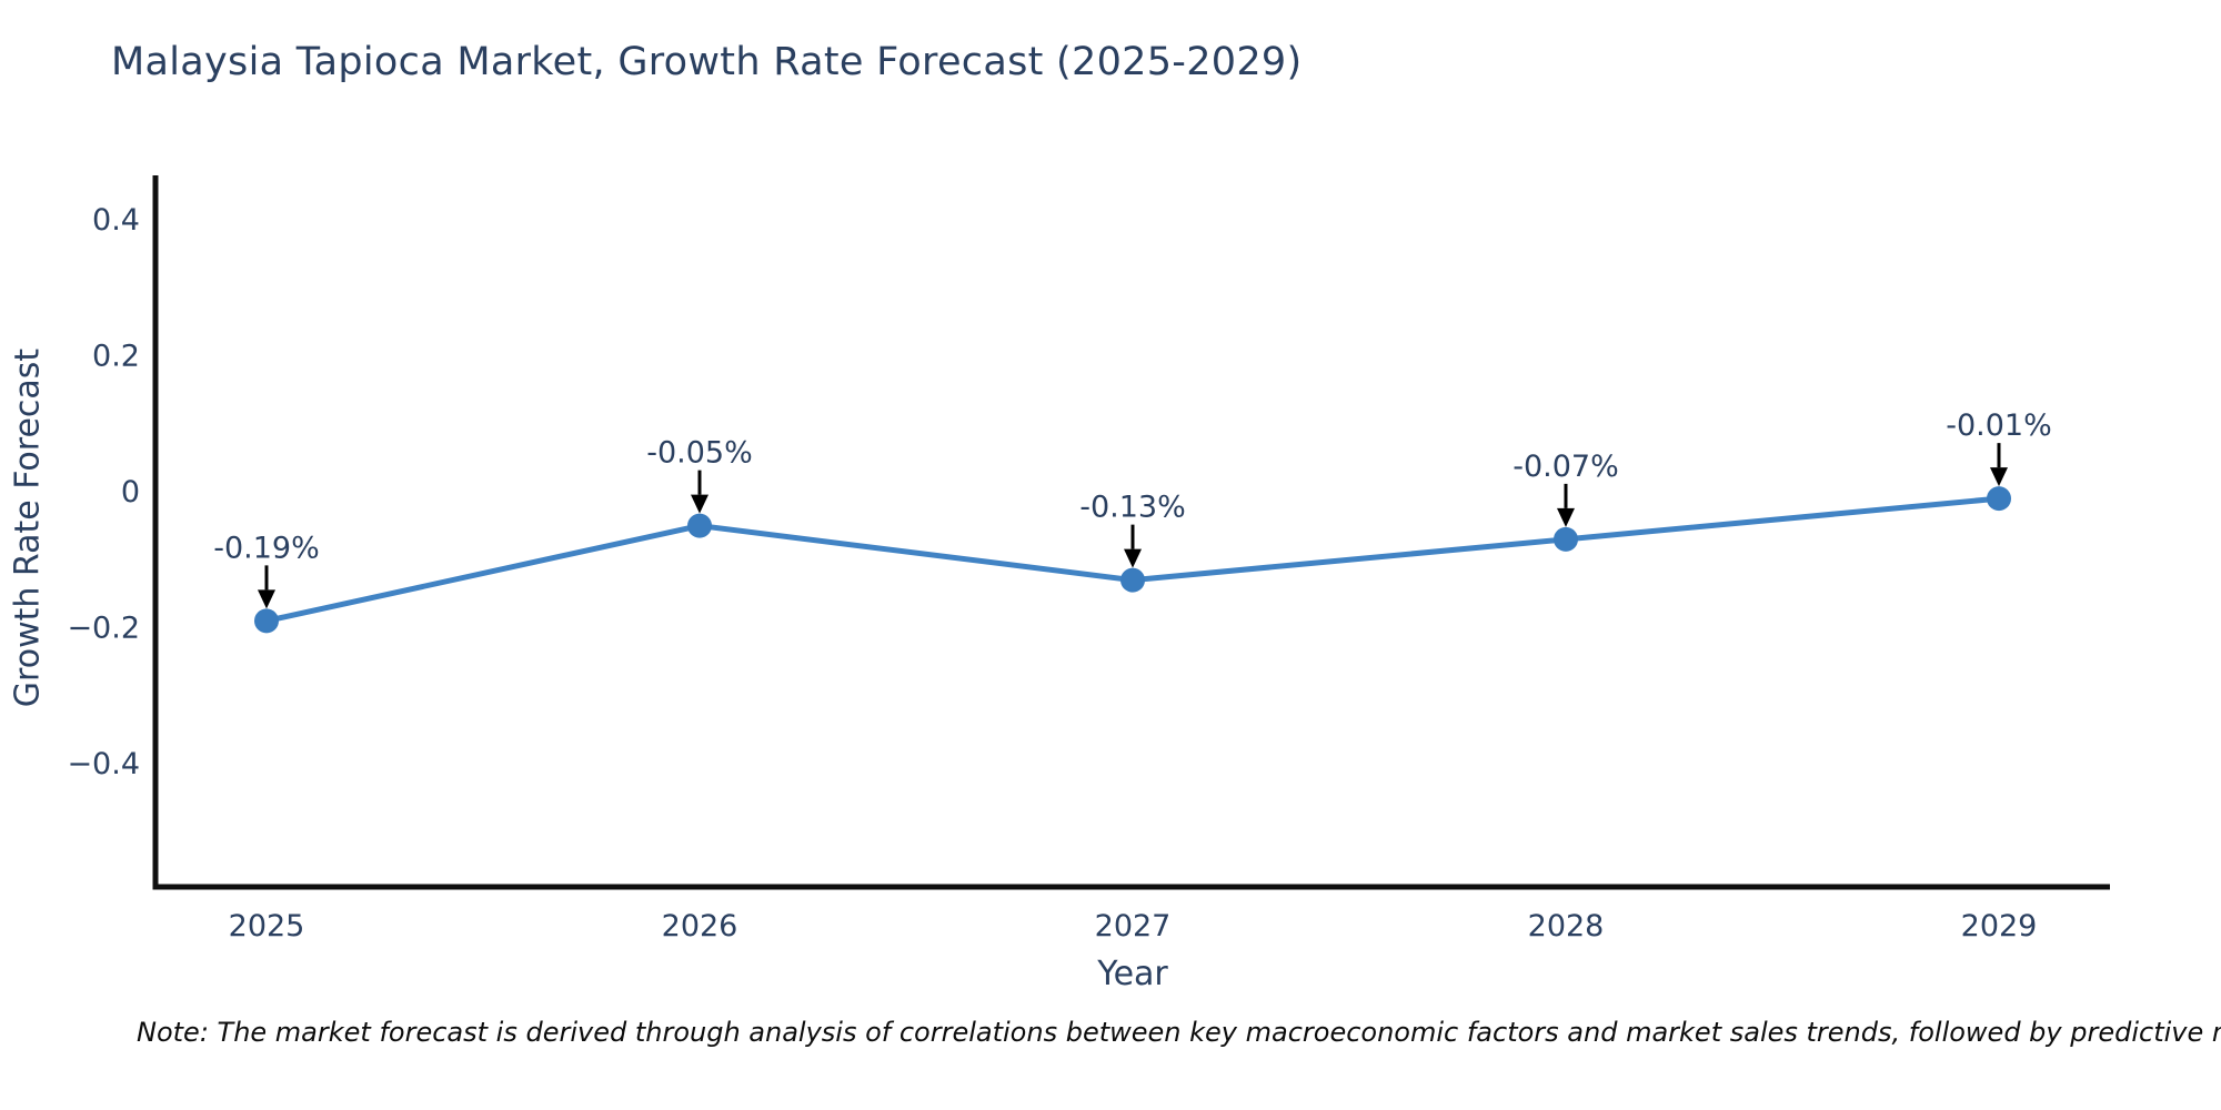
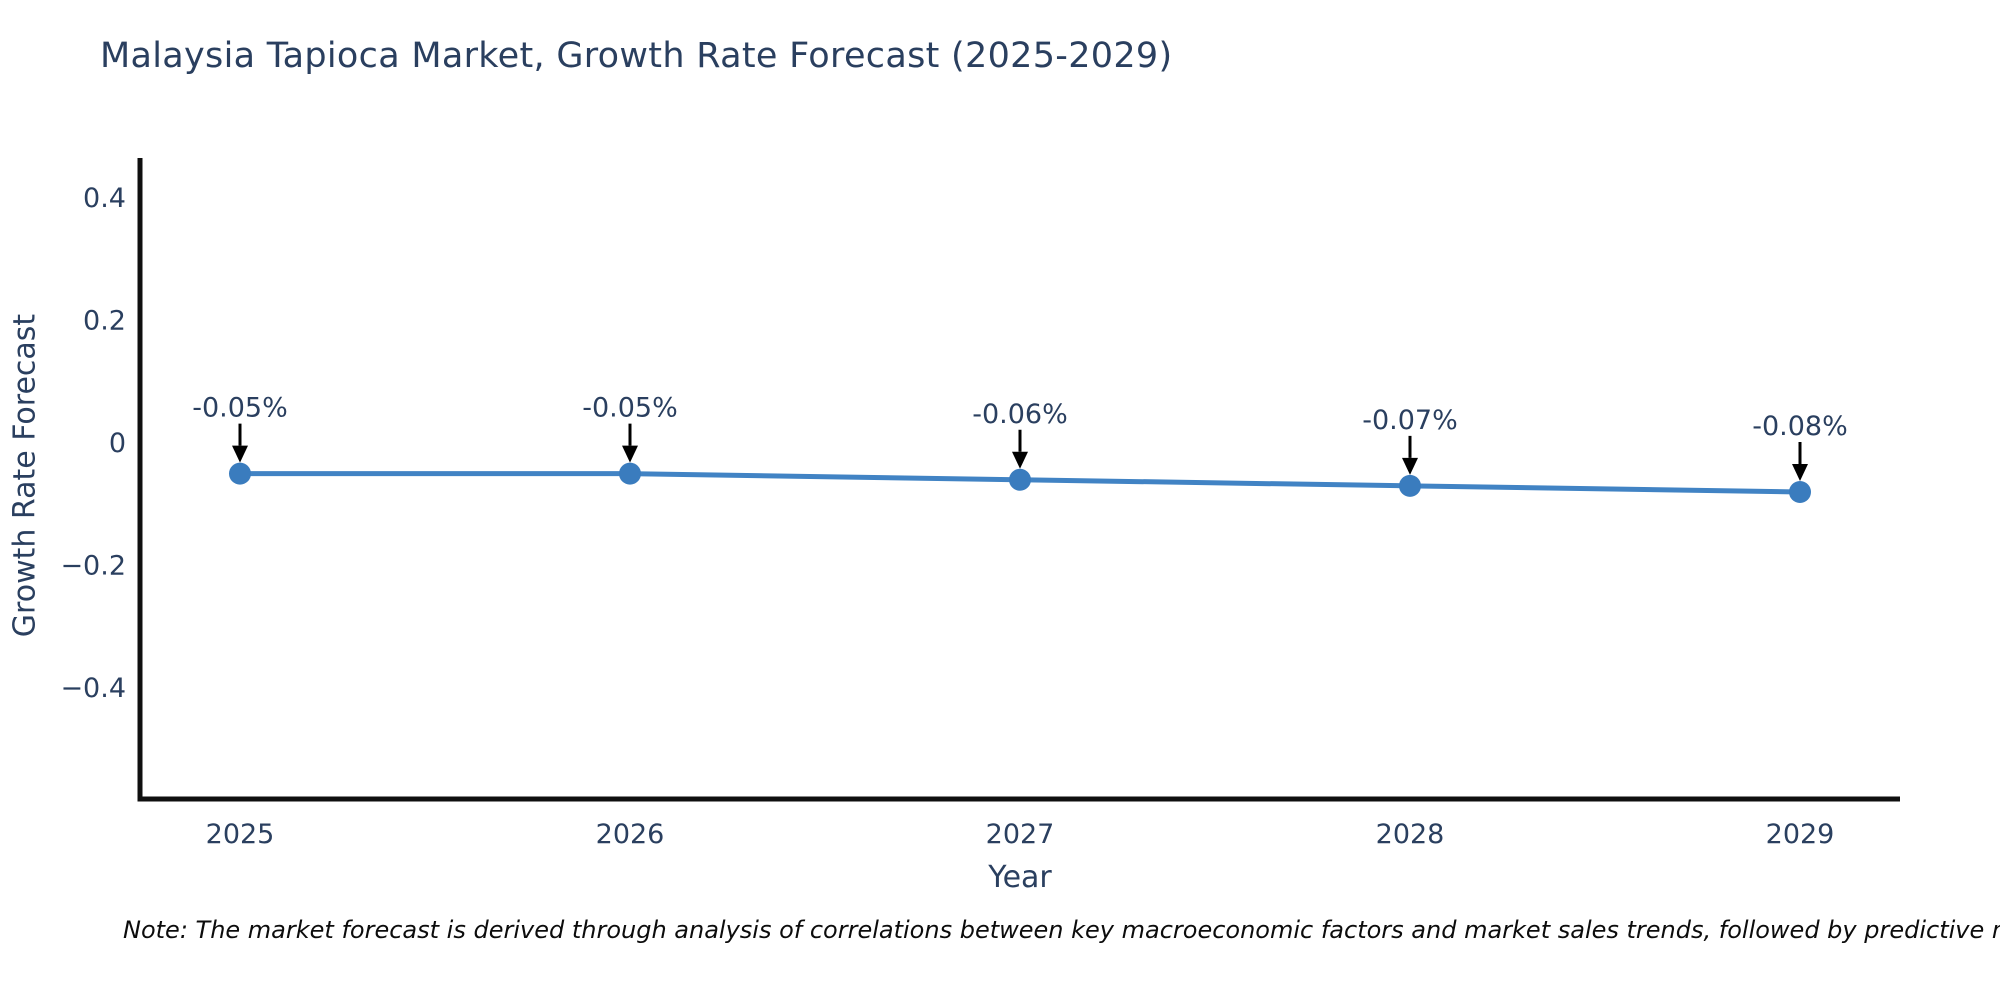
2025: -0.19% -> -0.05%
2027: -0.13% -> -0.06%
2029: -0.01% -> -0.08%
